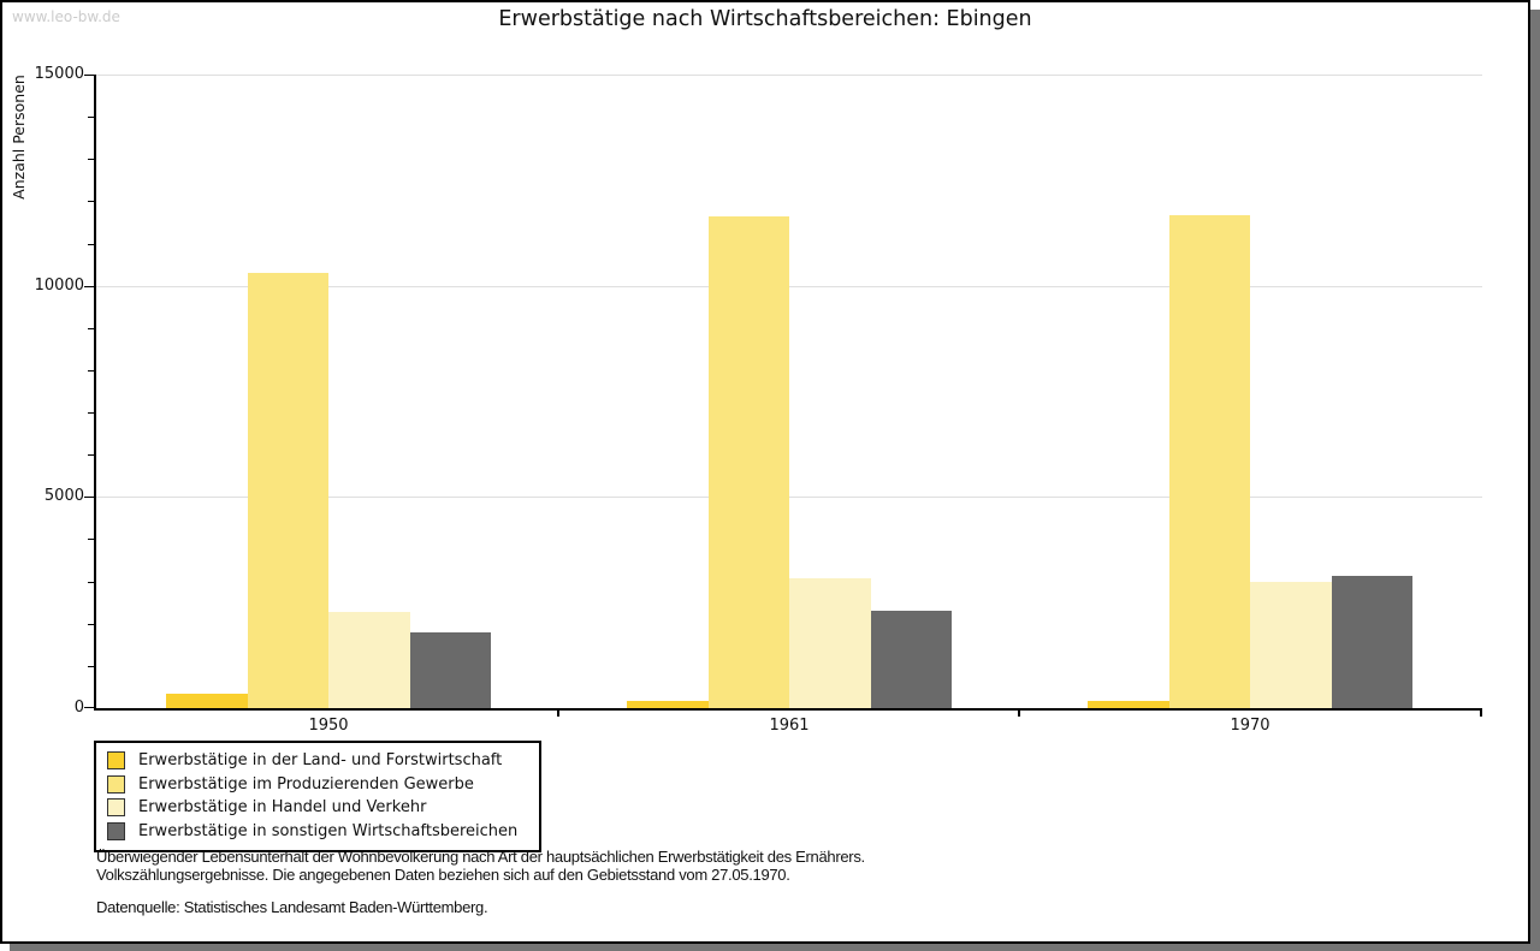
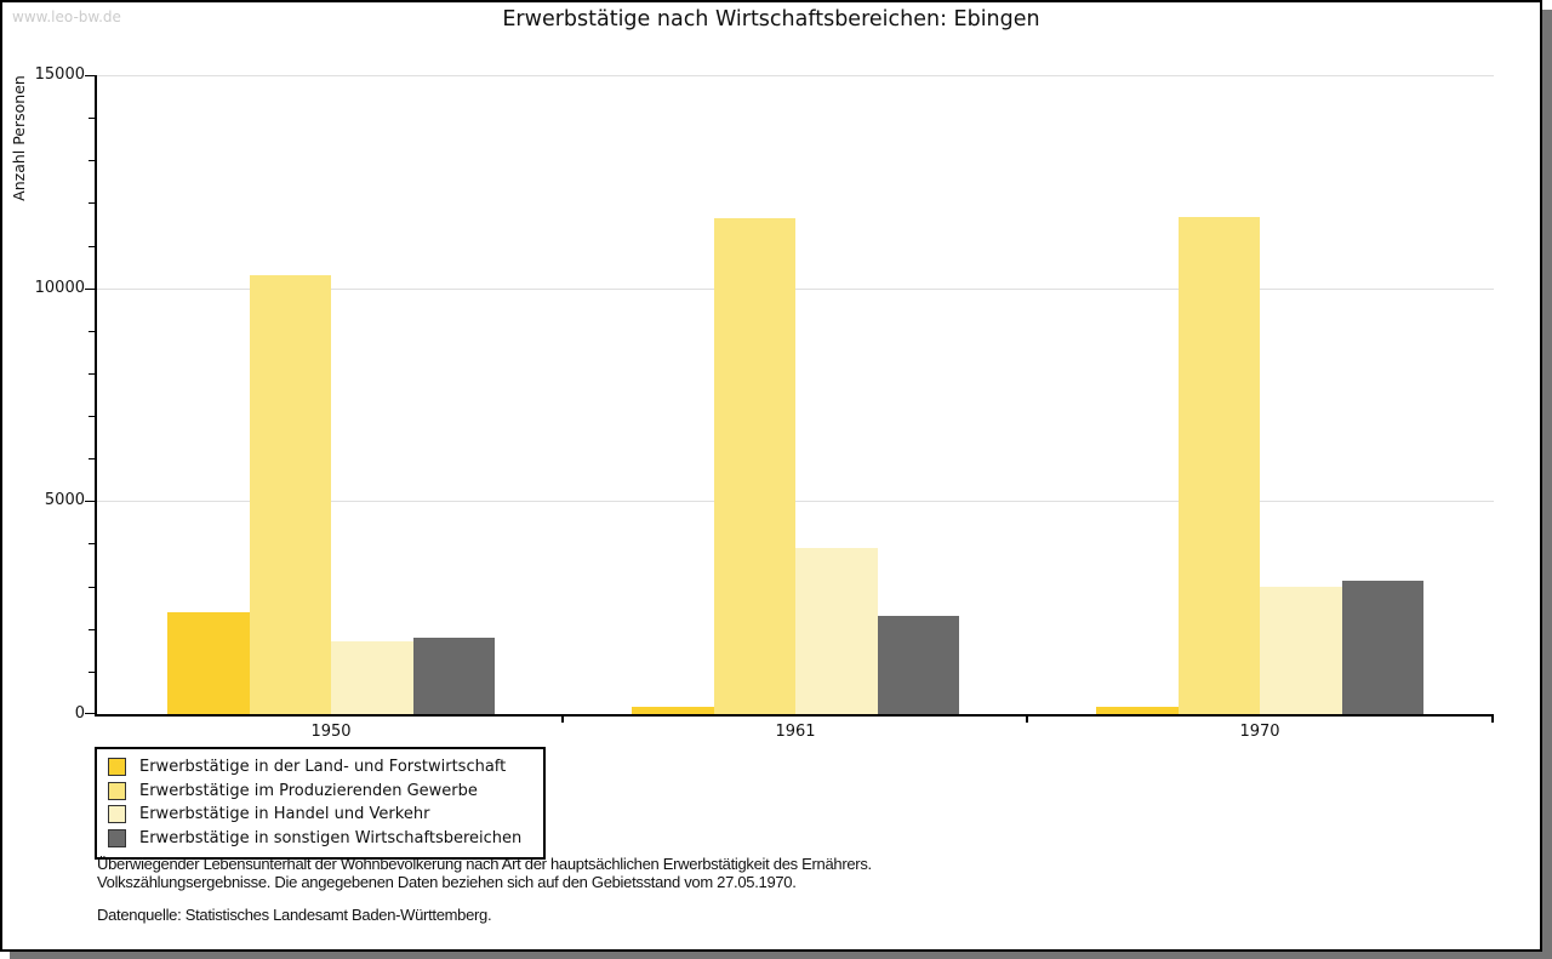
Erwerbstätige in der Land- und Forstwirtschaft/1950: 300 -> 2400
Erwerbstätige in Handel und Verkehr/1950: 2300 -> 1700
Erwerbstätige in Handel und Verkehr/1961: 3100 -> 3900
